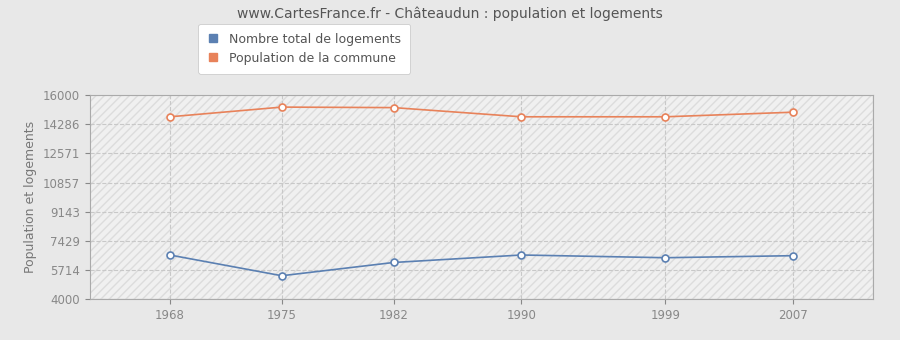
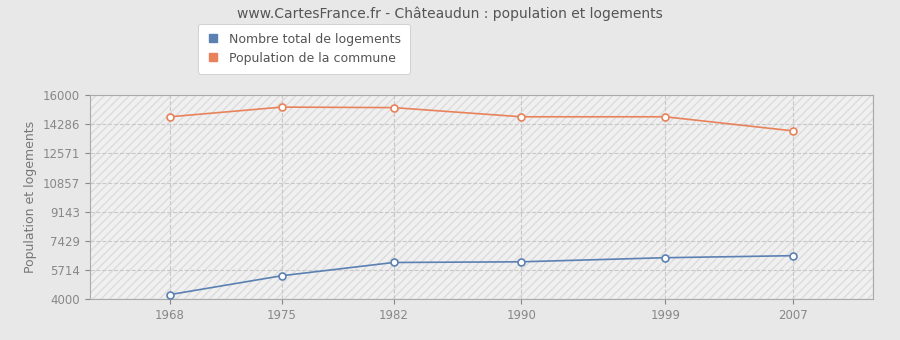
Nombre total de logements/1968: 6600 -> 4300
Nombre total de logements/1990: 6600 -> 6200
Population de la commune/2007: 15000 -> 13900
